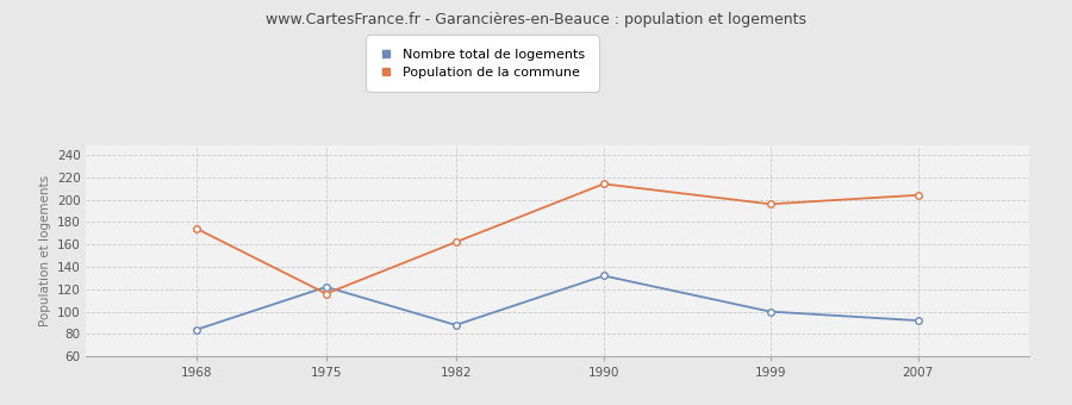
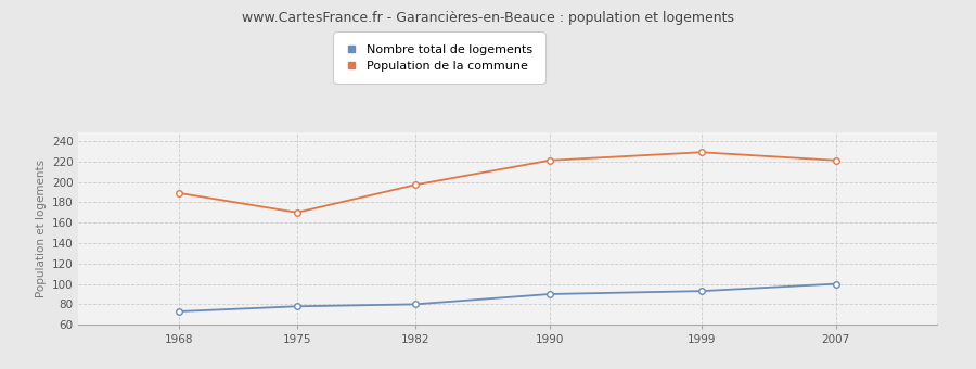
Nombre total de logements/1968: 84 -> 73
Population de la commune/1968: 174 -> 189
Nombre total de logements/1975: 122 -> 78
Population de la commune/1975: 116 -> 170
Nombre total de logements/1982: 88 -> 80
Population de la commune/1982: 162 -> 197
Nombre total de logements/1990: 132 -> 90
Population de la commune/1990: 214 -> 221
Nombre total de logements/1999: 100 -> 93
Population de la commune/1999: 196 -> 229
Nombre total de logements/2007: 92 -> 100
Population de la commune/2007: 204 -> 221
